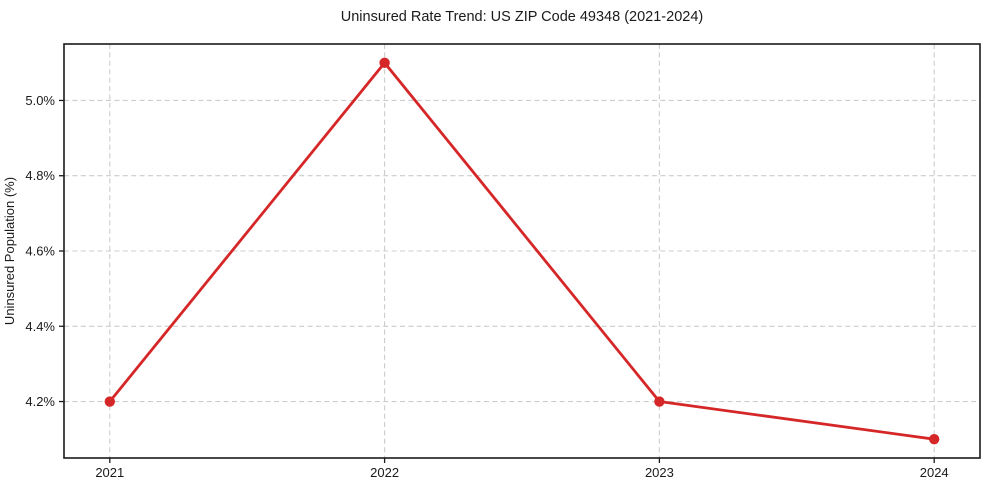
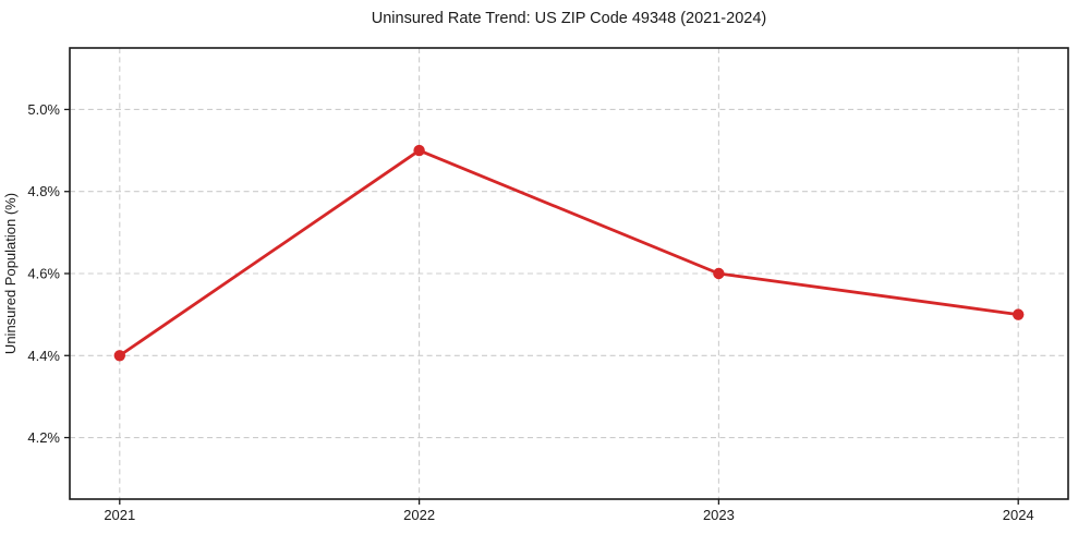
2021: 4.2% -> 4.4%
2022: 5.1% -> 4.9%
2023: 4.2% -> 4.6%
2024: 4.1% -> 4.5%
